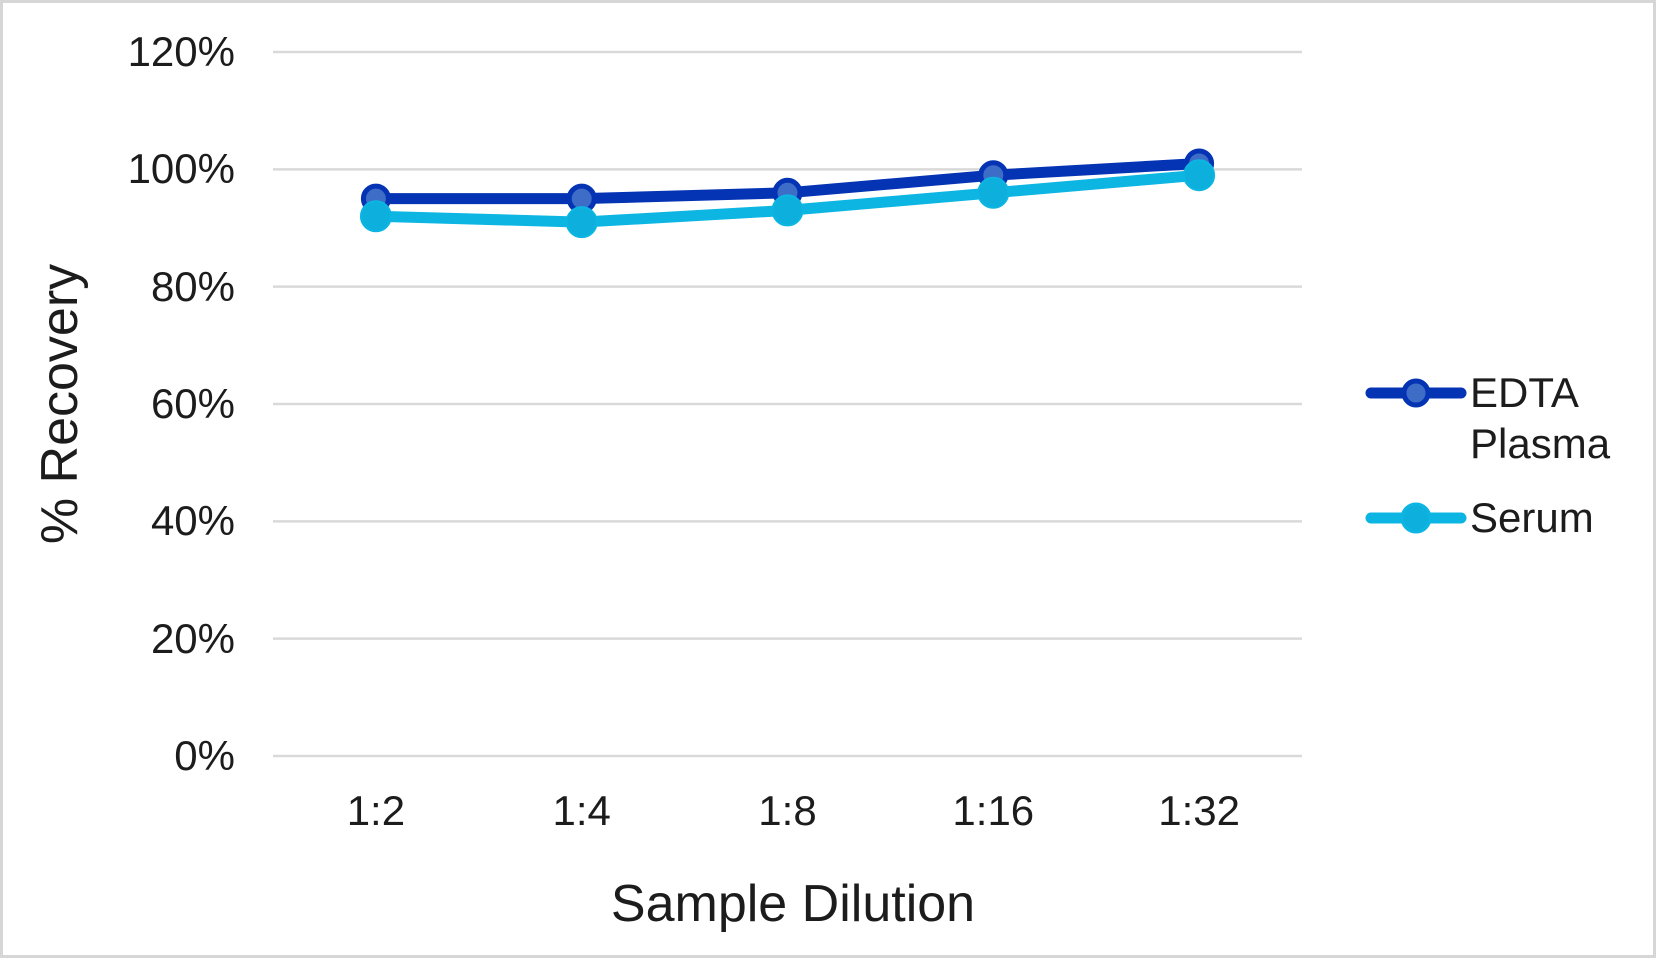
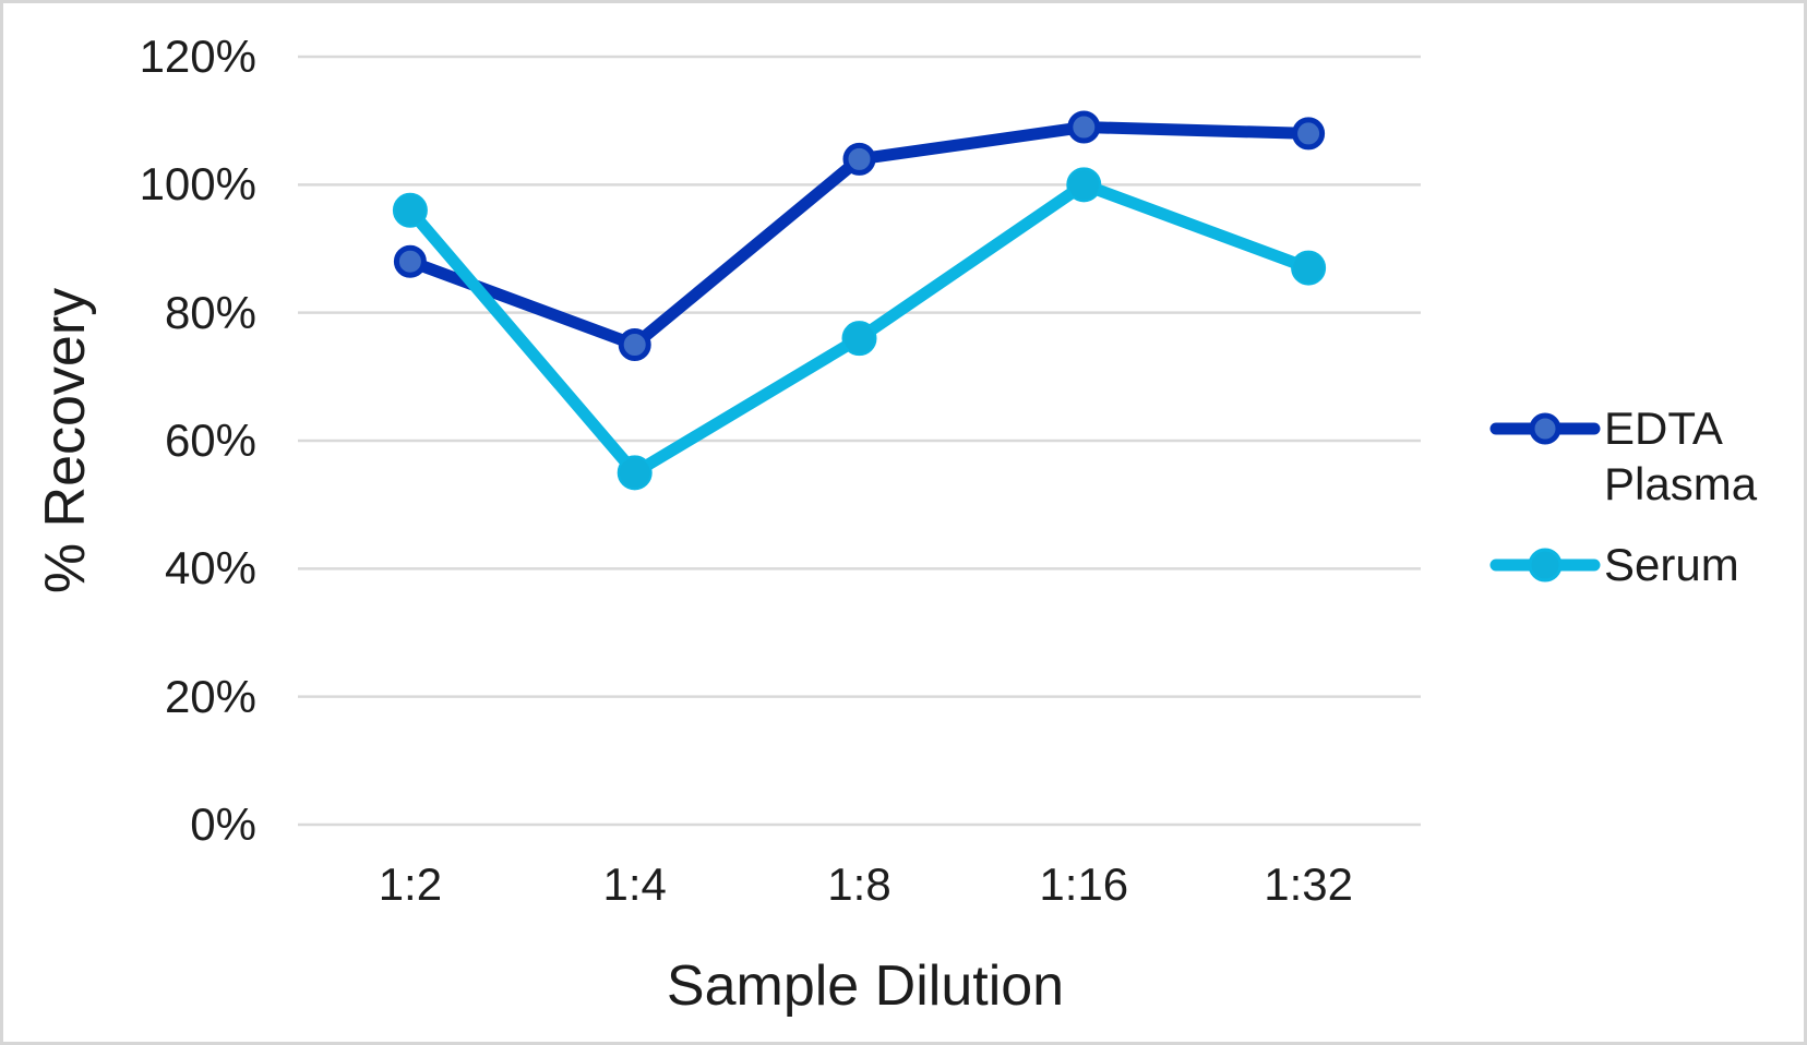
EDTA Plasma/1:2: 95% -> 88%
Serum/1:2: 92% -> 96%
EDTA Plasma/1:4: 95% -> 75%
Serum/1:4: 91% -> 55%
EDTA Plasma/1:8: 96% -> 104%
Serum/1:8: 93% -> 76%
EDTA Plasma/1:16: 99% -> 109%
Serum/1:16: 96% -> 100%
EDTA Plasma/1:32: 101% -> 108%
Serum/1:32: 99% -> 87%
